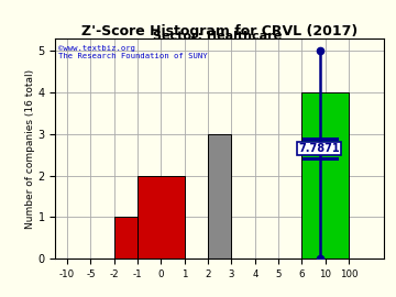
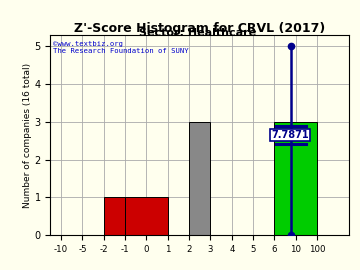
0: 2 -> 1
10: 4 -> 3
